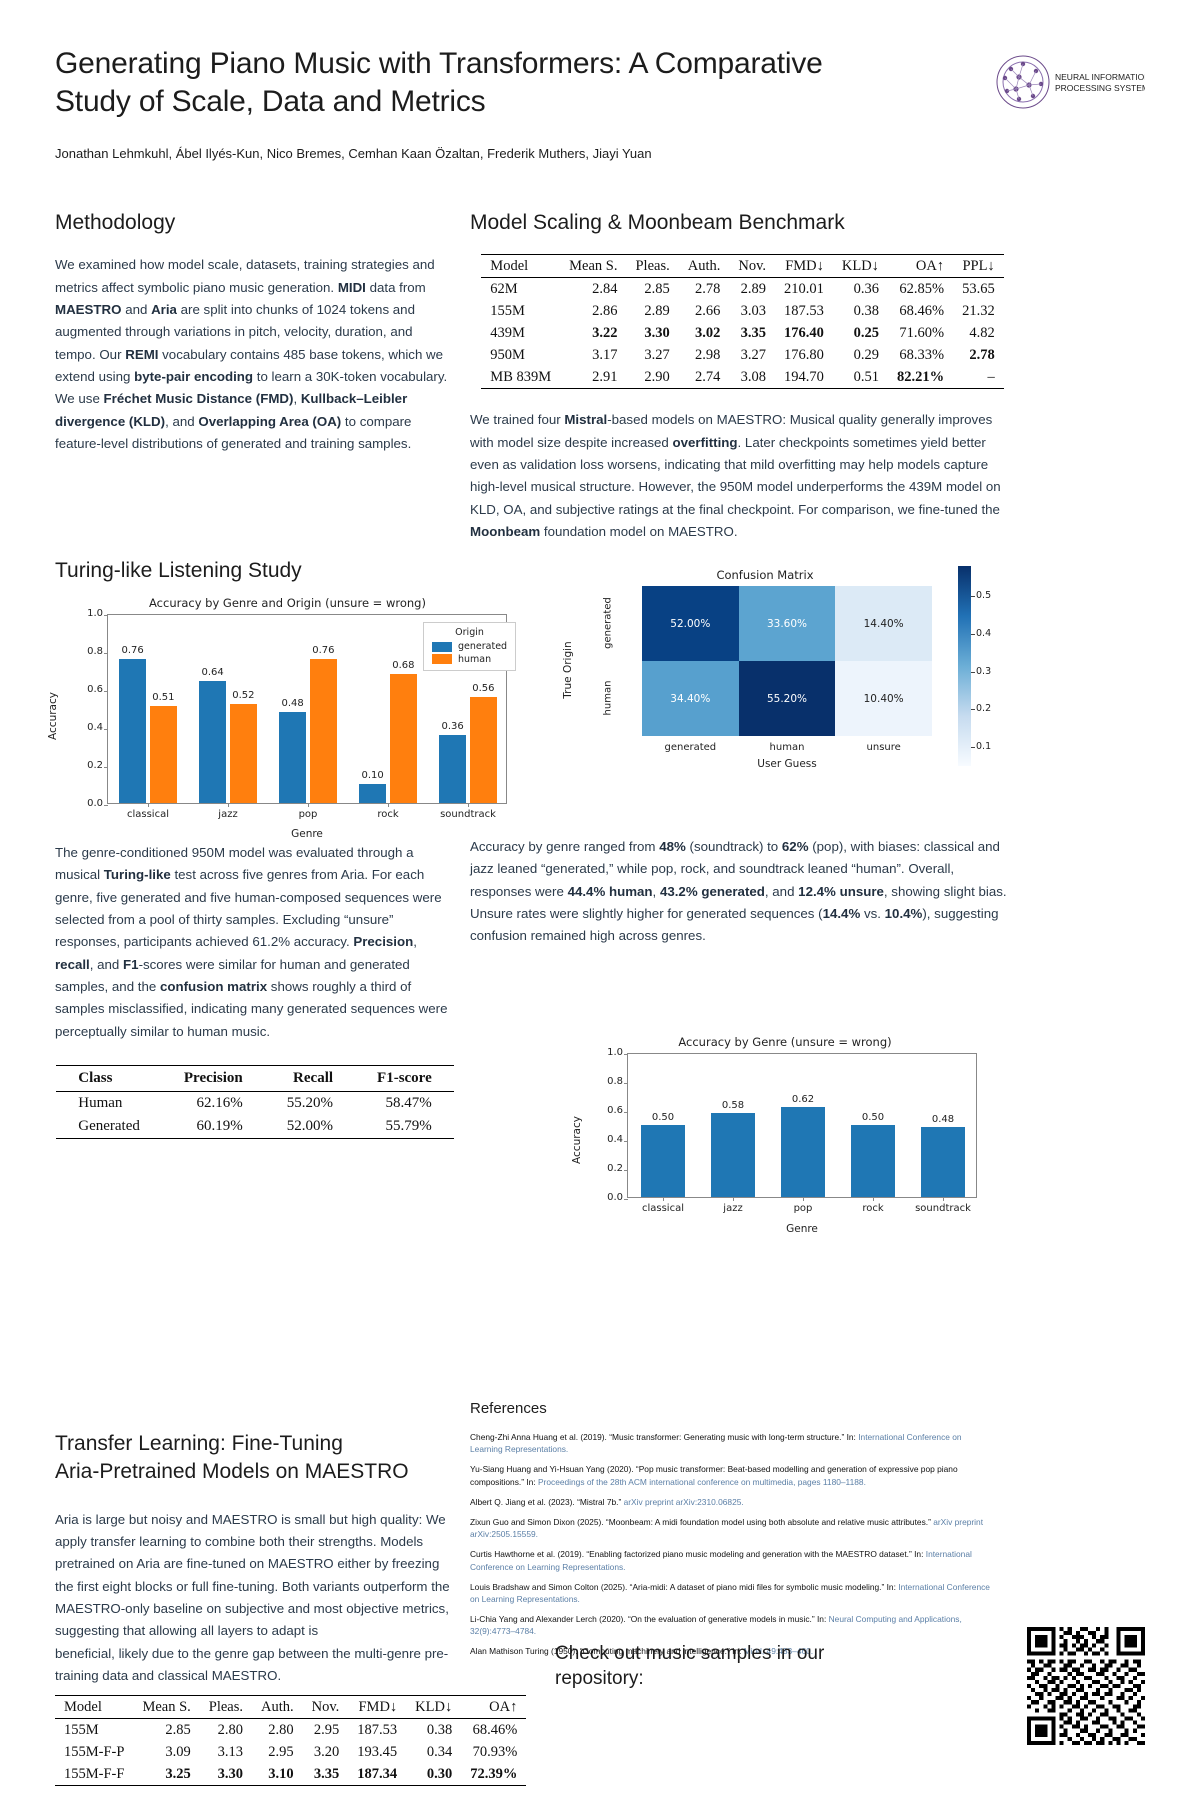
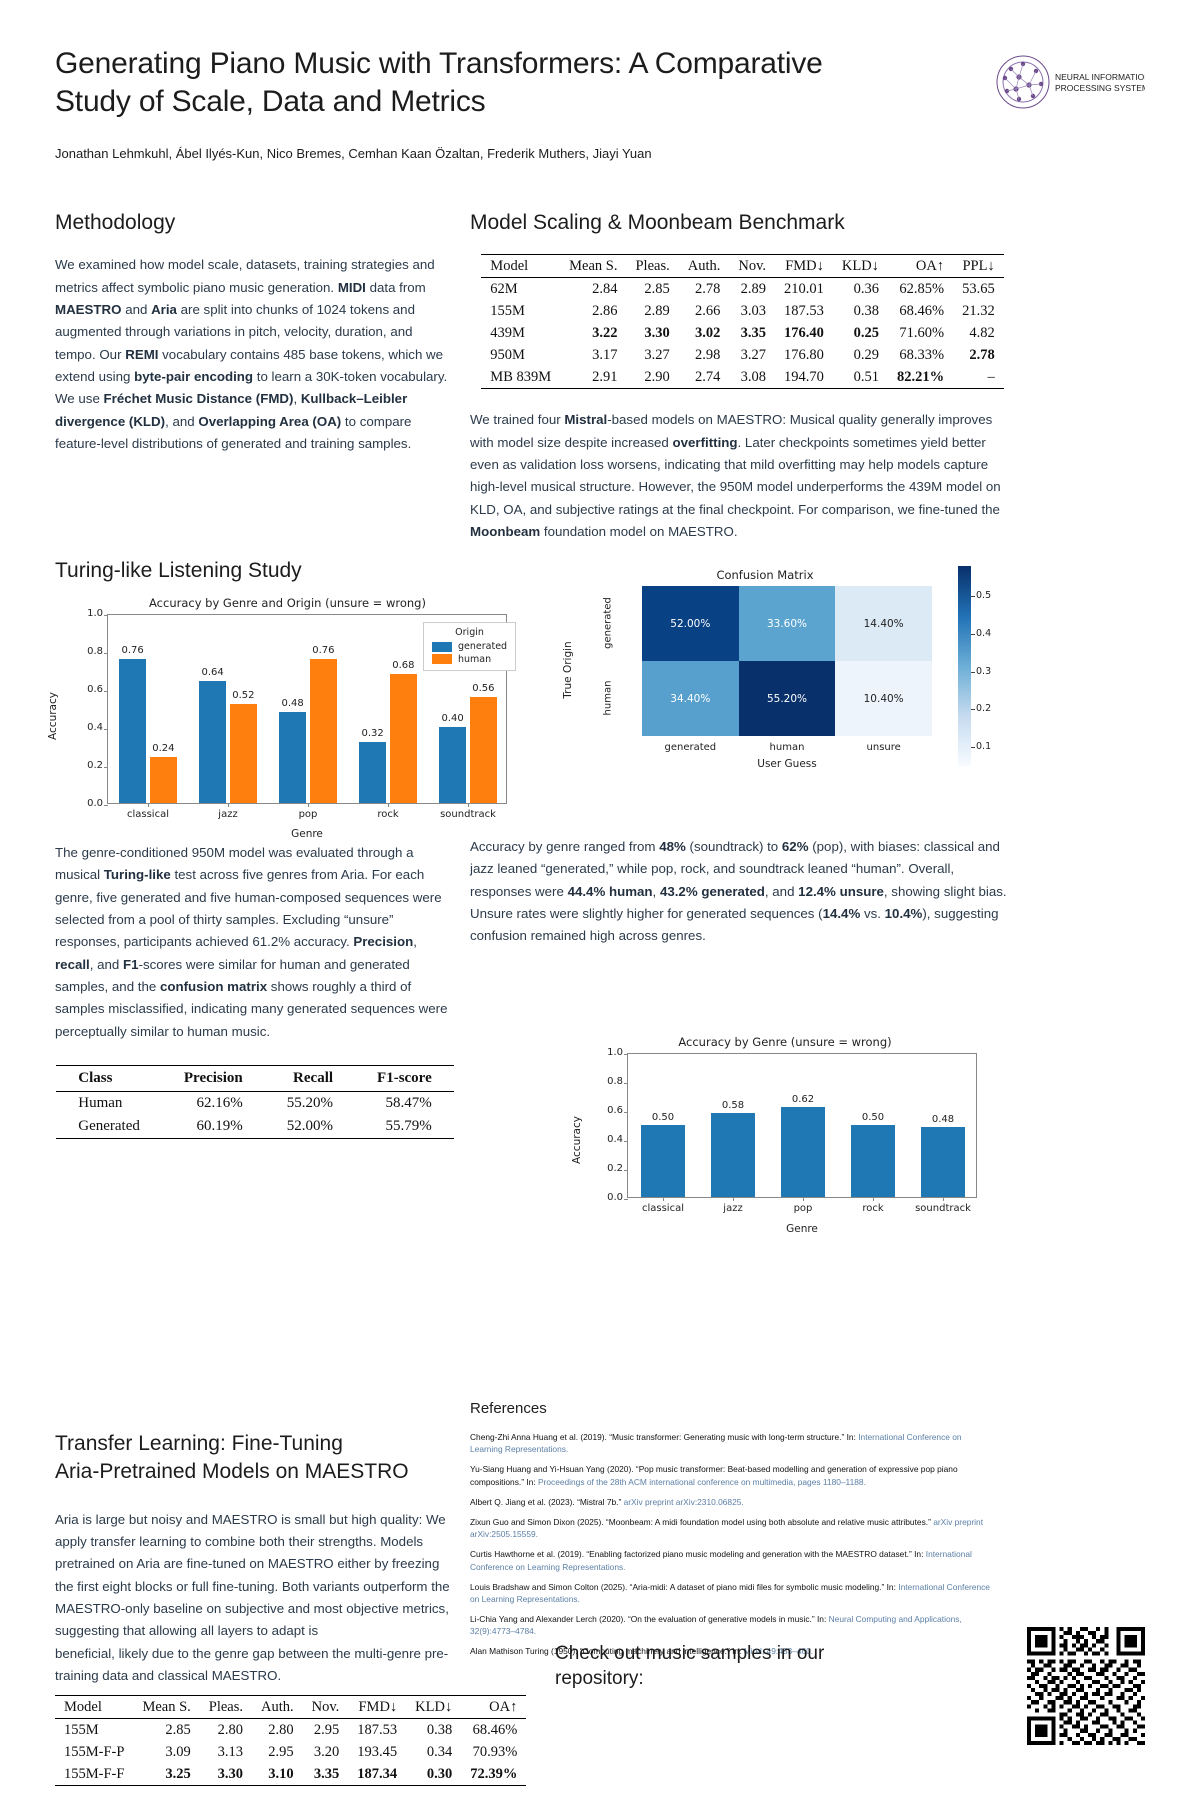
Accuracy by Genre and Origin (unsure = wrong)/human/classical: 0.51 -> 0.24
Accuracy by Genre and Origin (unsure = wrong)/generated/rock: 0.10 -> 0.32
Accuracy by Genre and Origin (unsure = wrong)/generated/soundtrack: 0.36 -> 0.40
